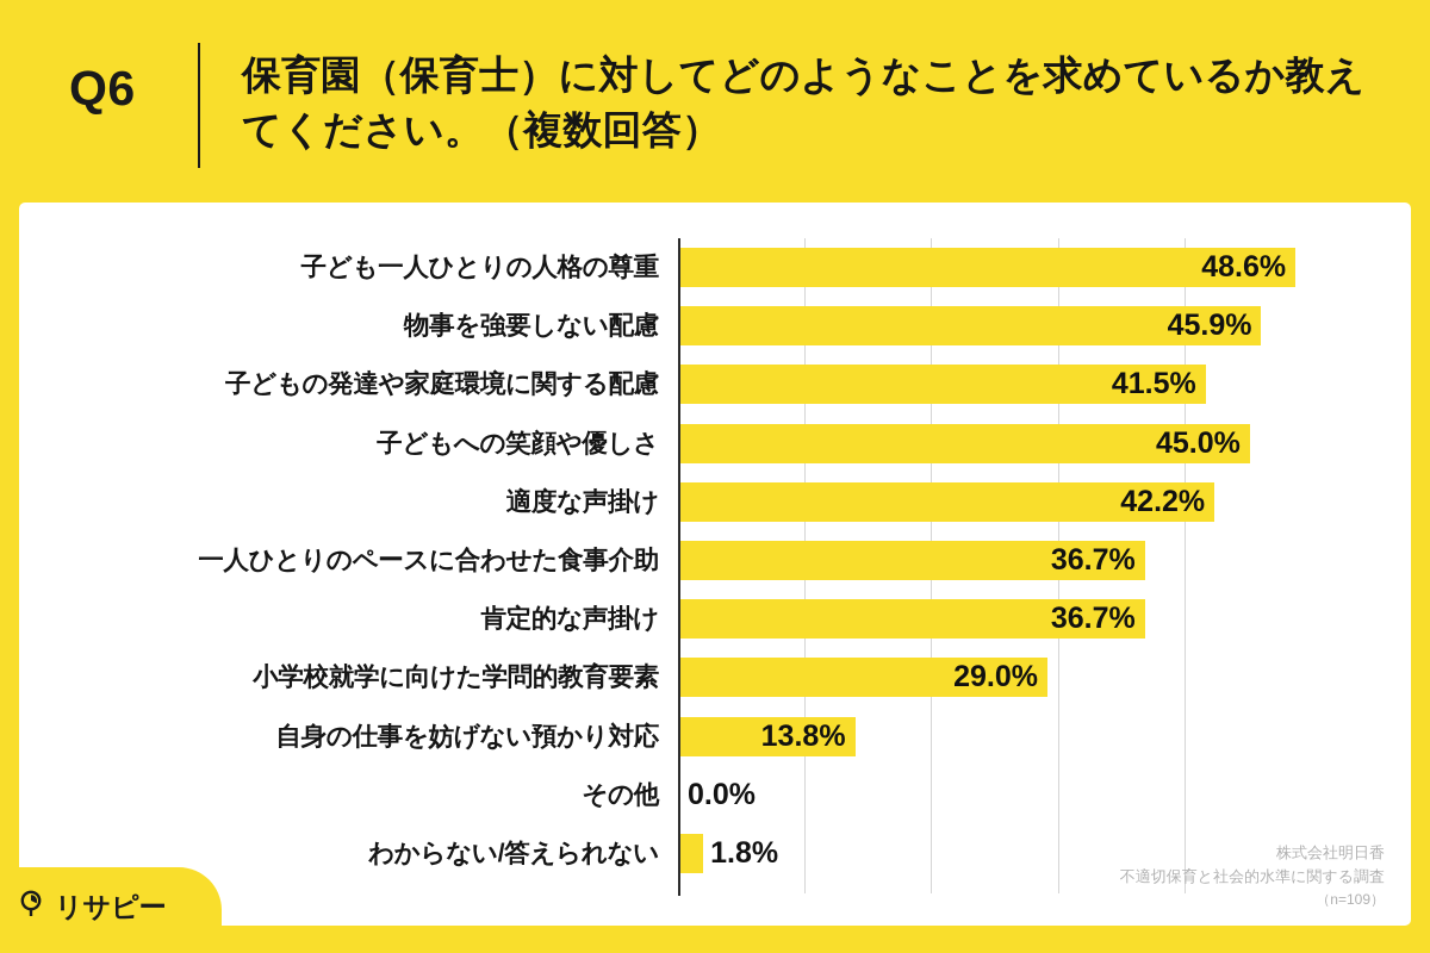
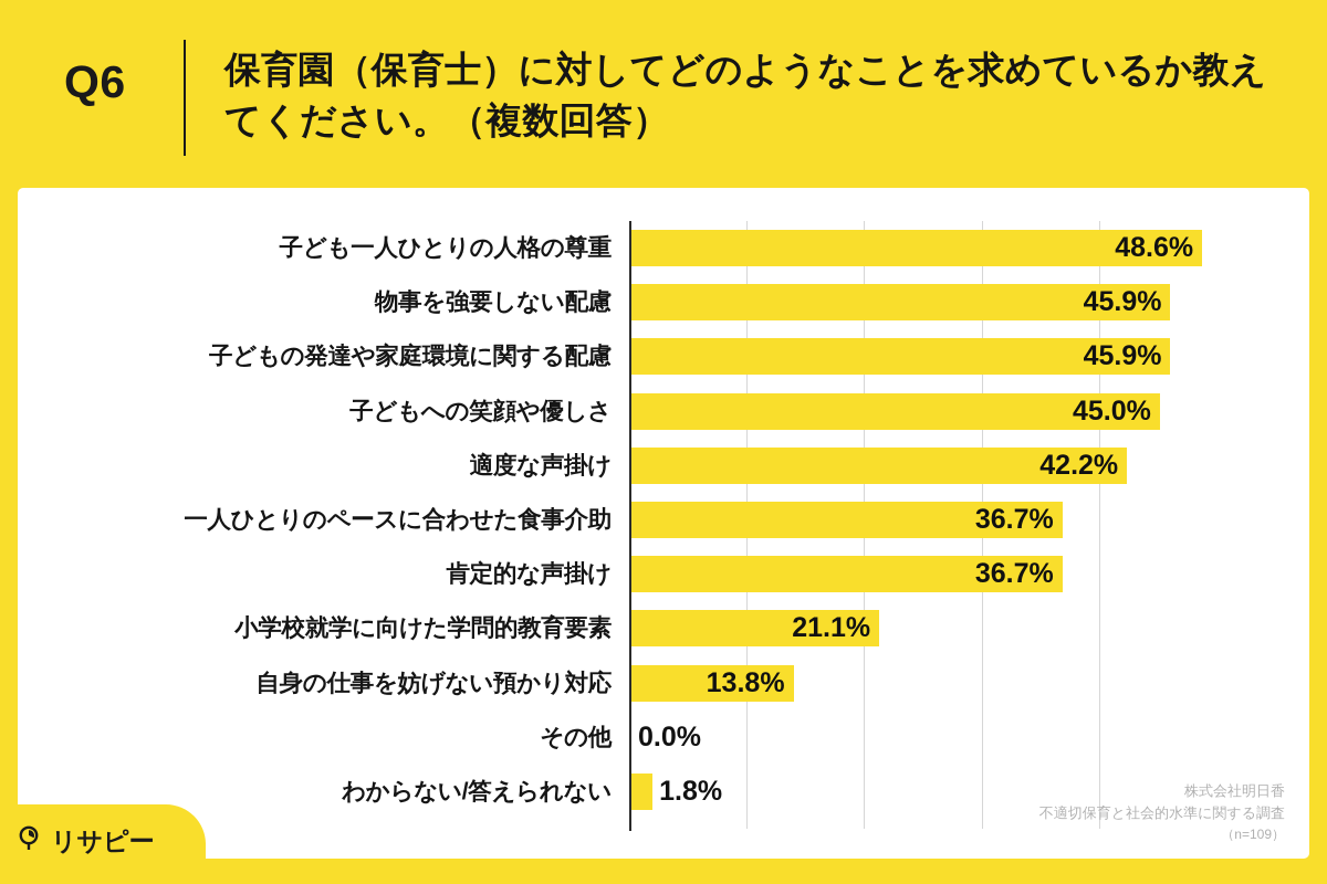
子どもの発達や家庭環境に関する配慮: 41.5% -> 45.9%
小学校就学に向けた学問的教育要素: 29.0% -> 21.1%
